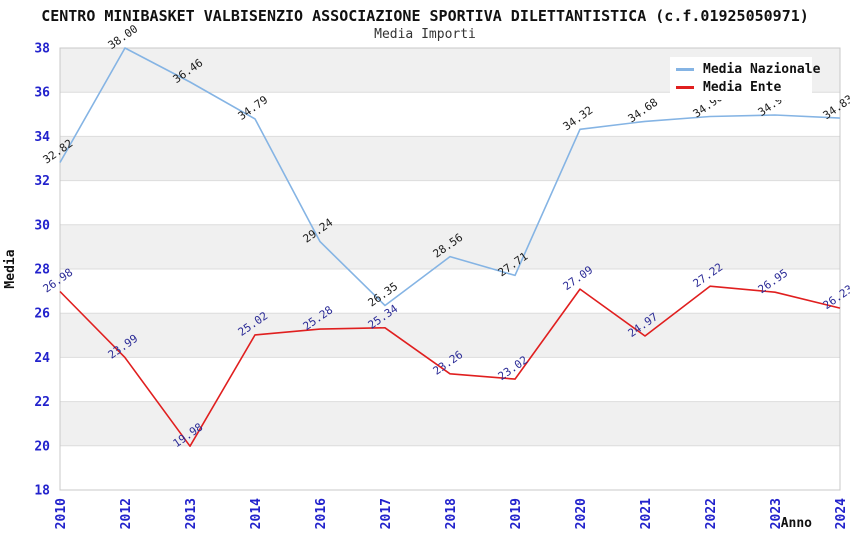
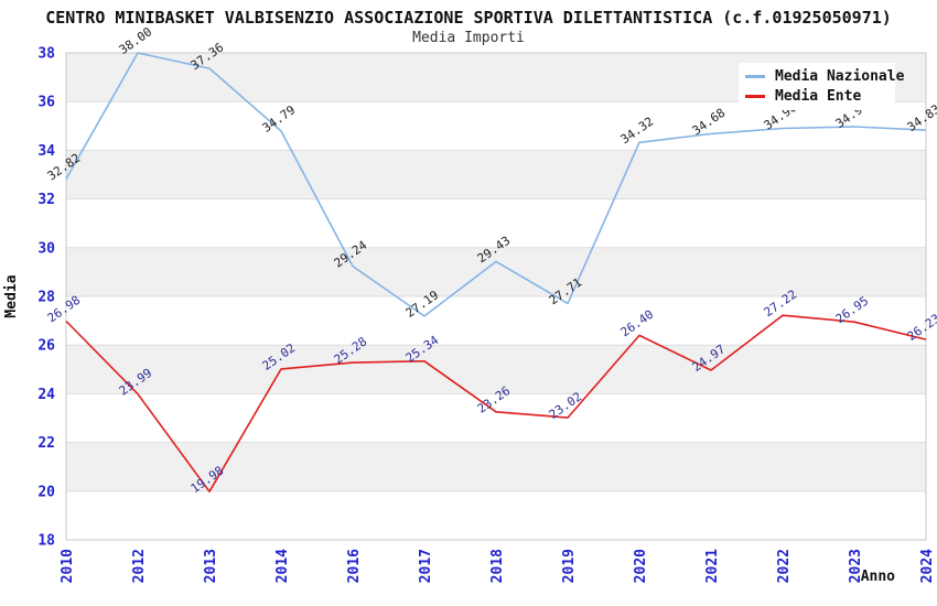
Media Nazionale/2013: 36.46 -> 37.36
Media Nazionale/2017: 26.35 -> 27.19
Media Nazionale/2018: 28.56 -> 29.43
Media Ente/2020: 27.09 -> 26.40
